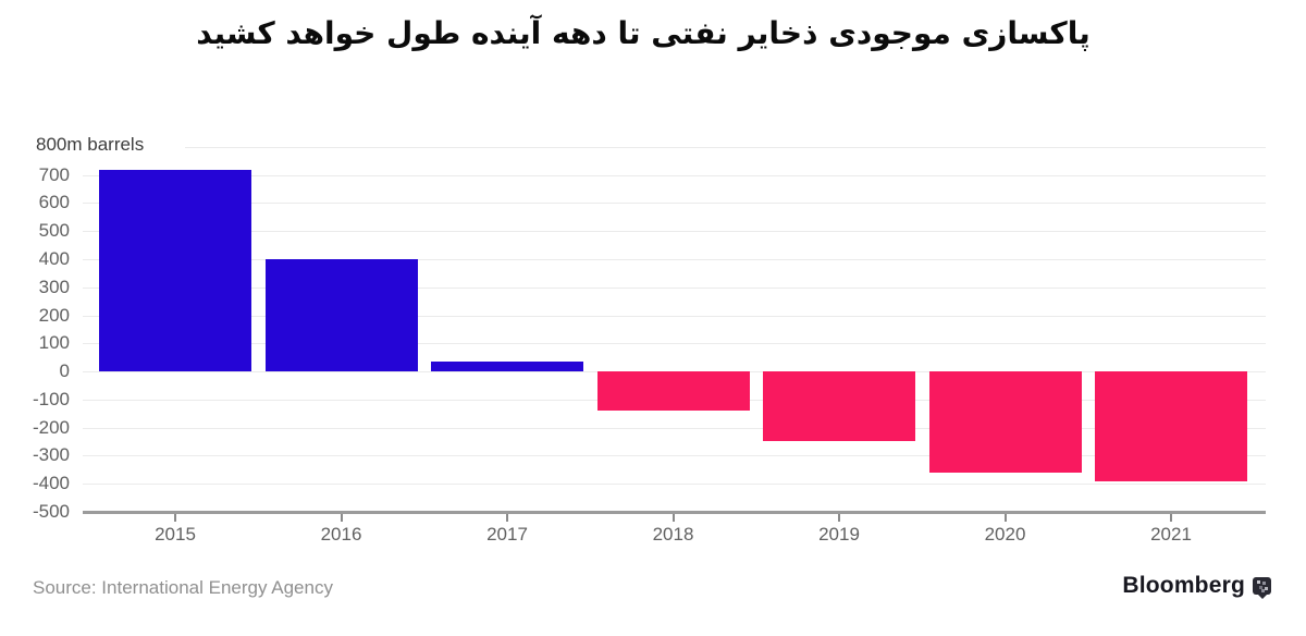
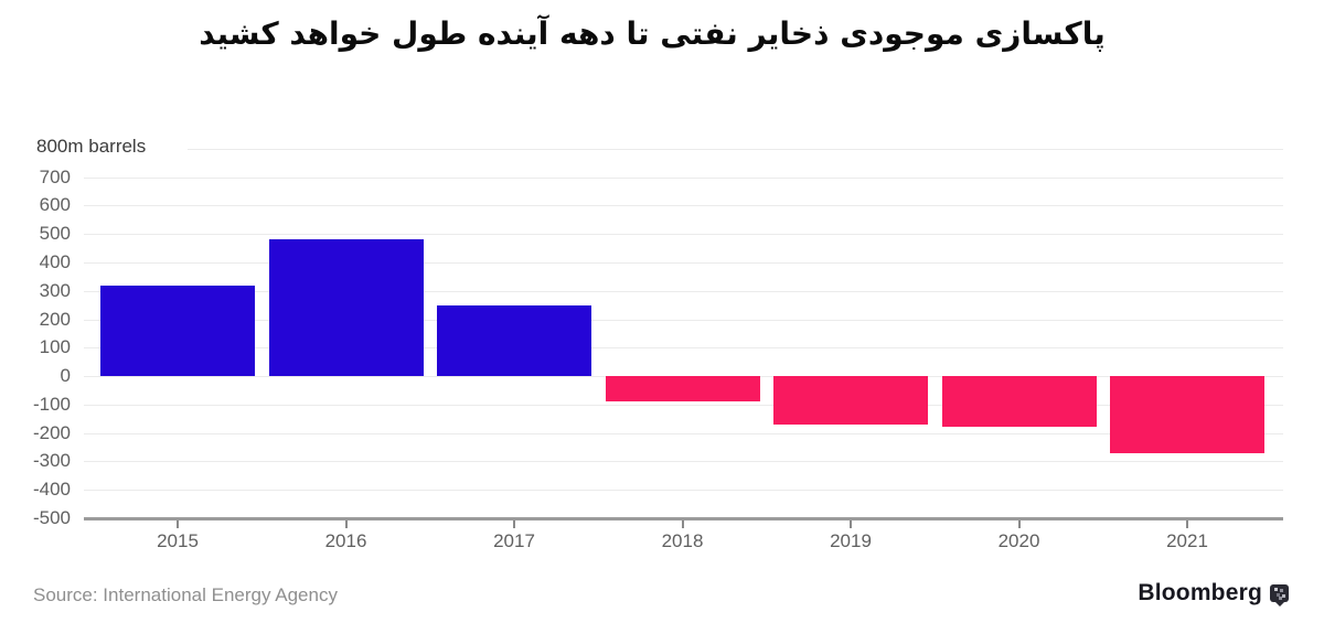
2015: 720 -> 320
2016: 400 -> 480
2017: 40 -> 250
2018: -140 -> -90
2019: -250 -> -170
2020: -360 -> -180
2021: -390 -> -270
